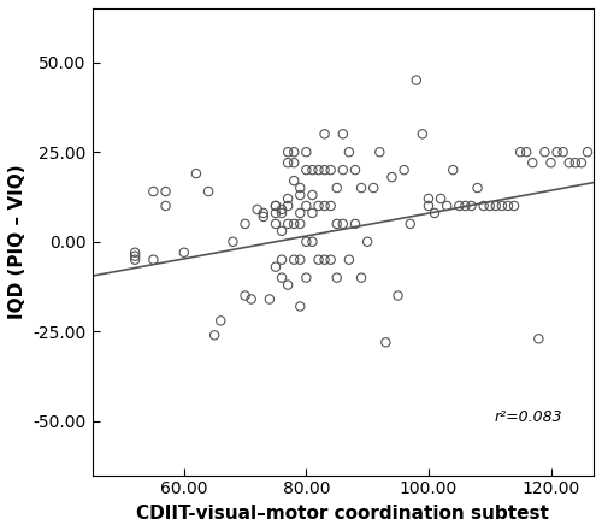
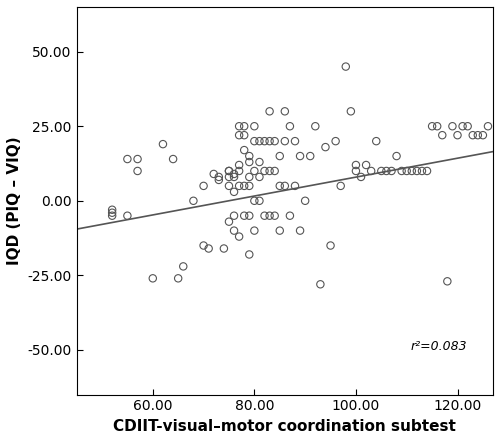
60.00: -3 -> -26
